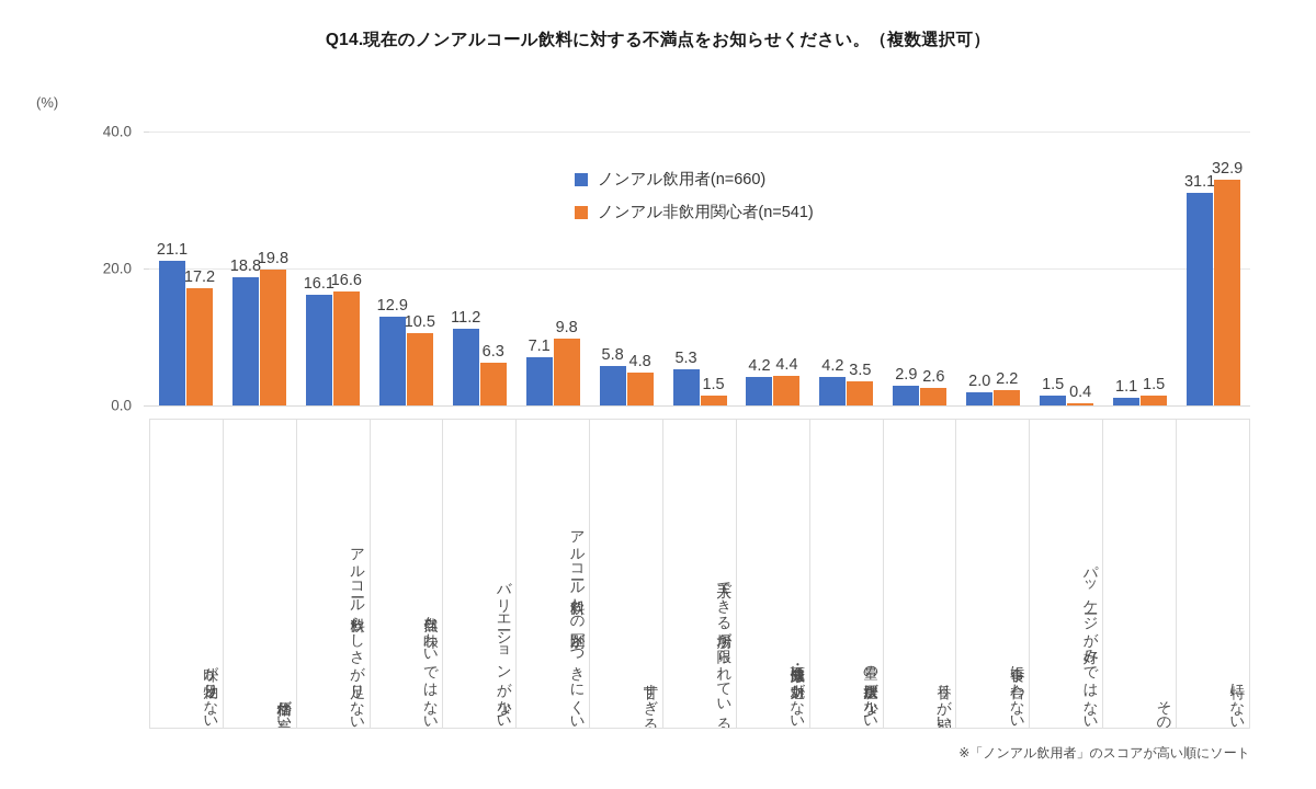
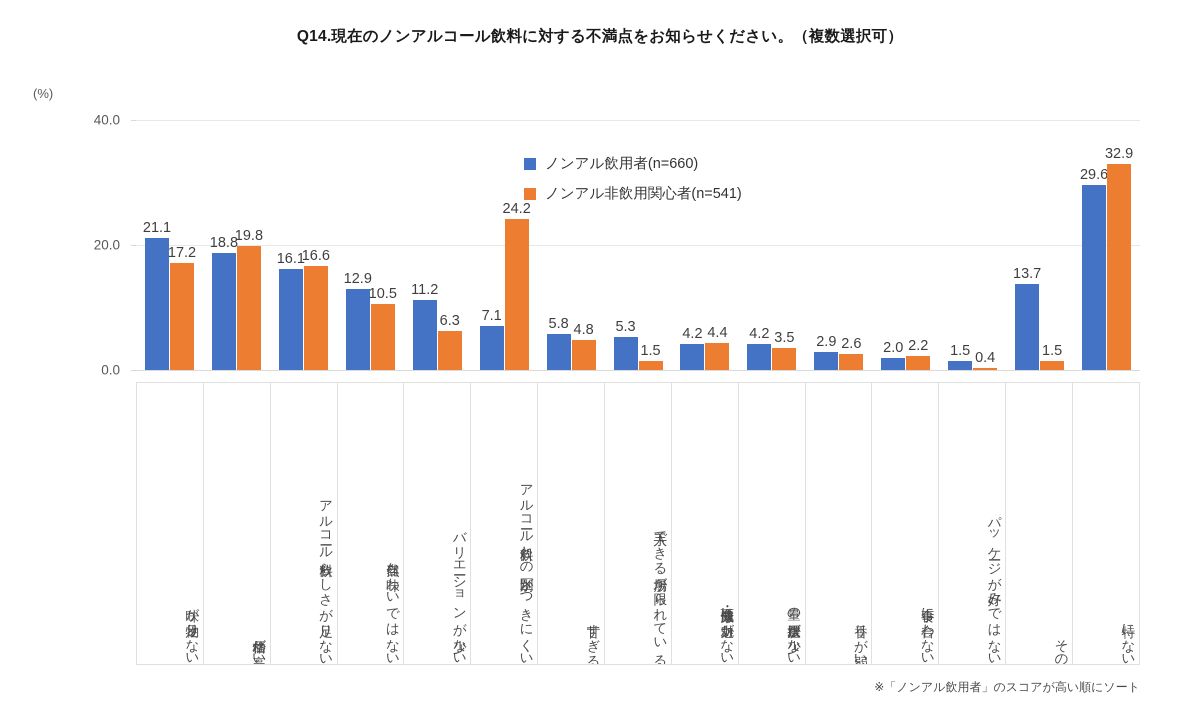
ノンアル非飲用関心者(n=541)/アルコール飲料との区別がつきにくい: 9.8 -> 24.2
ノンアル飲用者(n=660)/その他: 1.1 -> 13.7
ノンアル飲用者(n=660)/特にない: 31.1 -> 29.6
